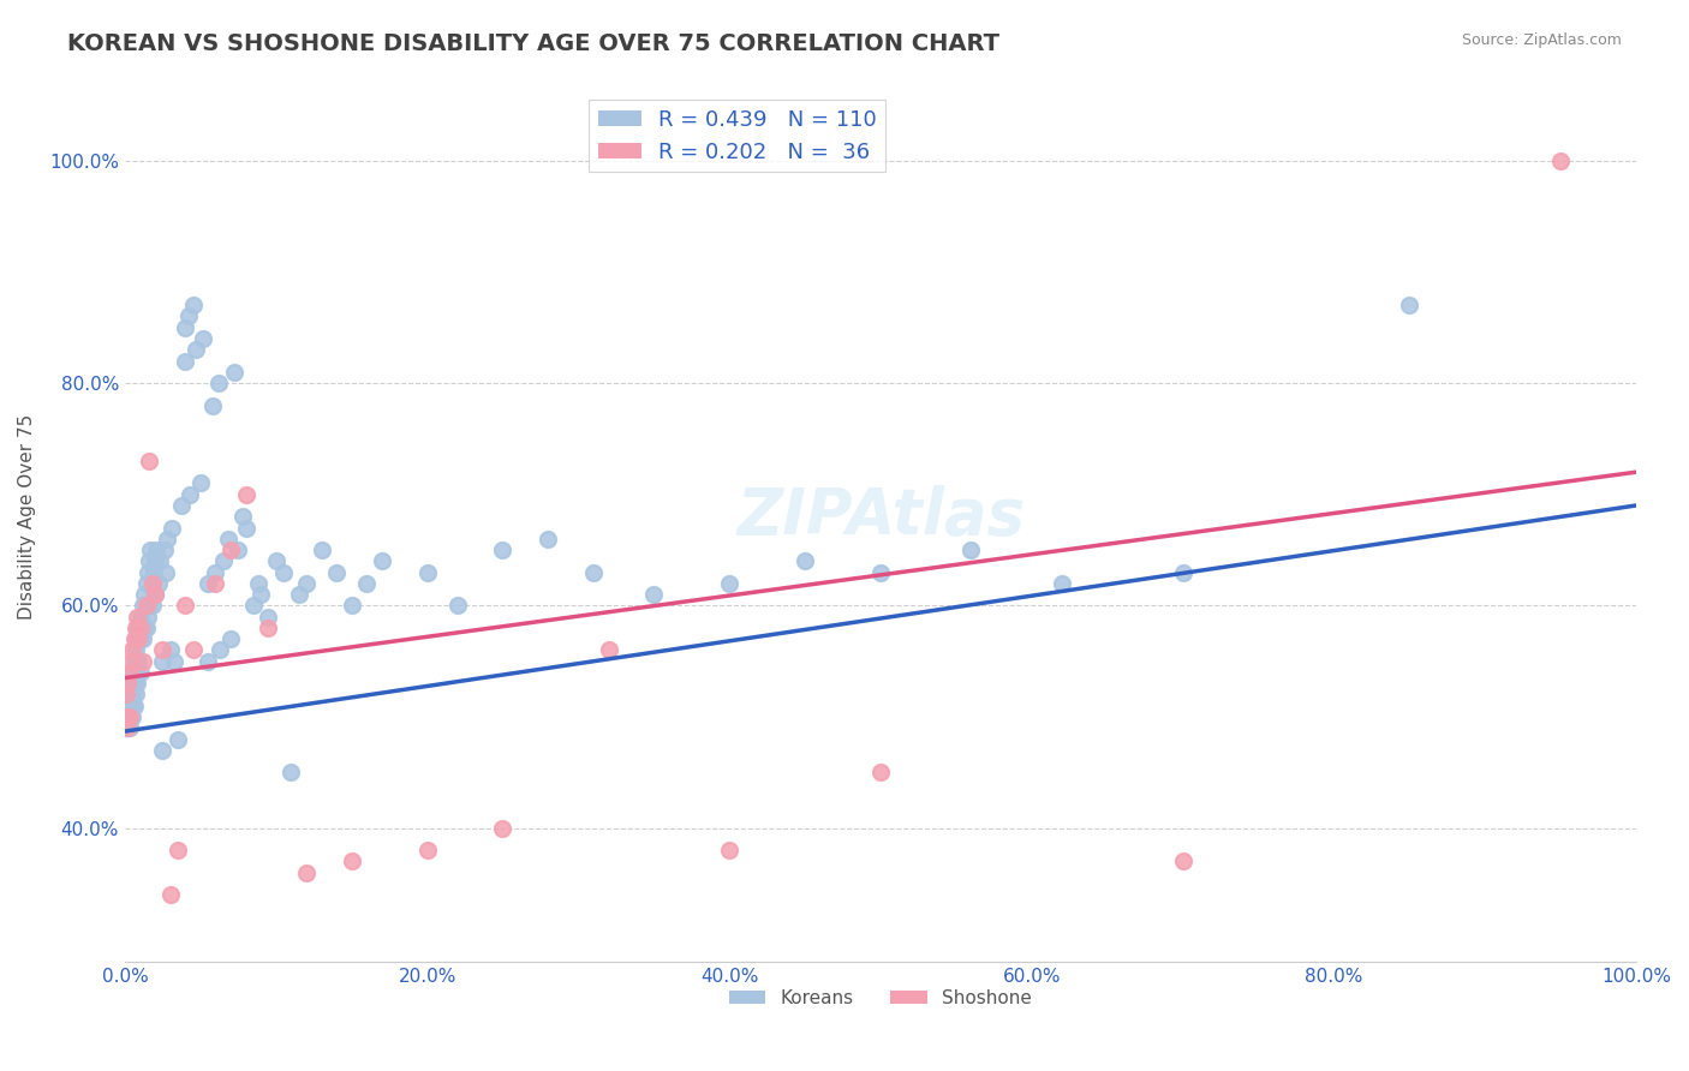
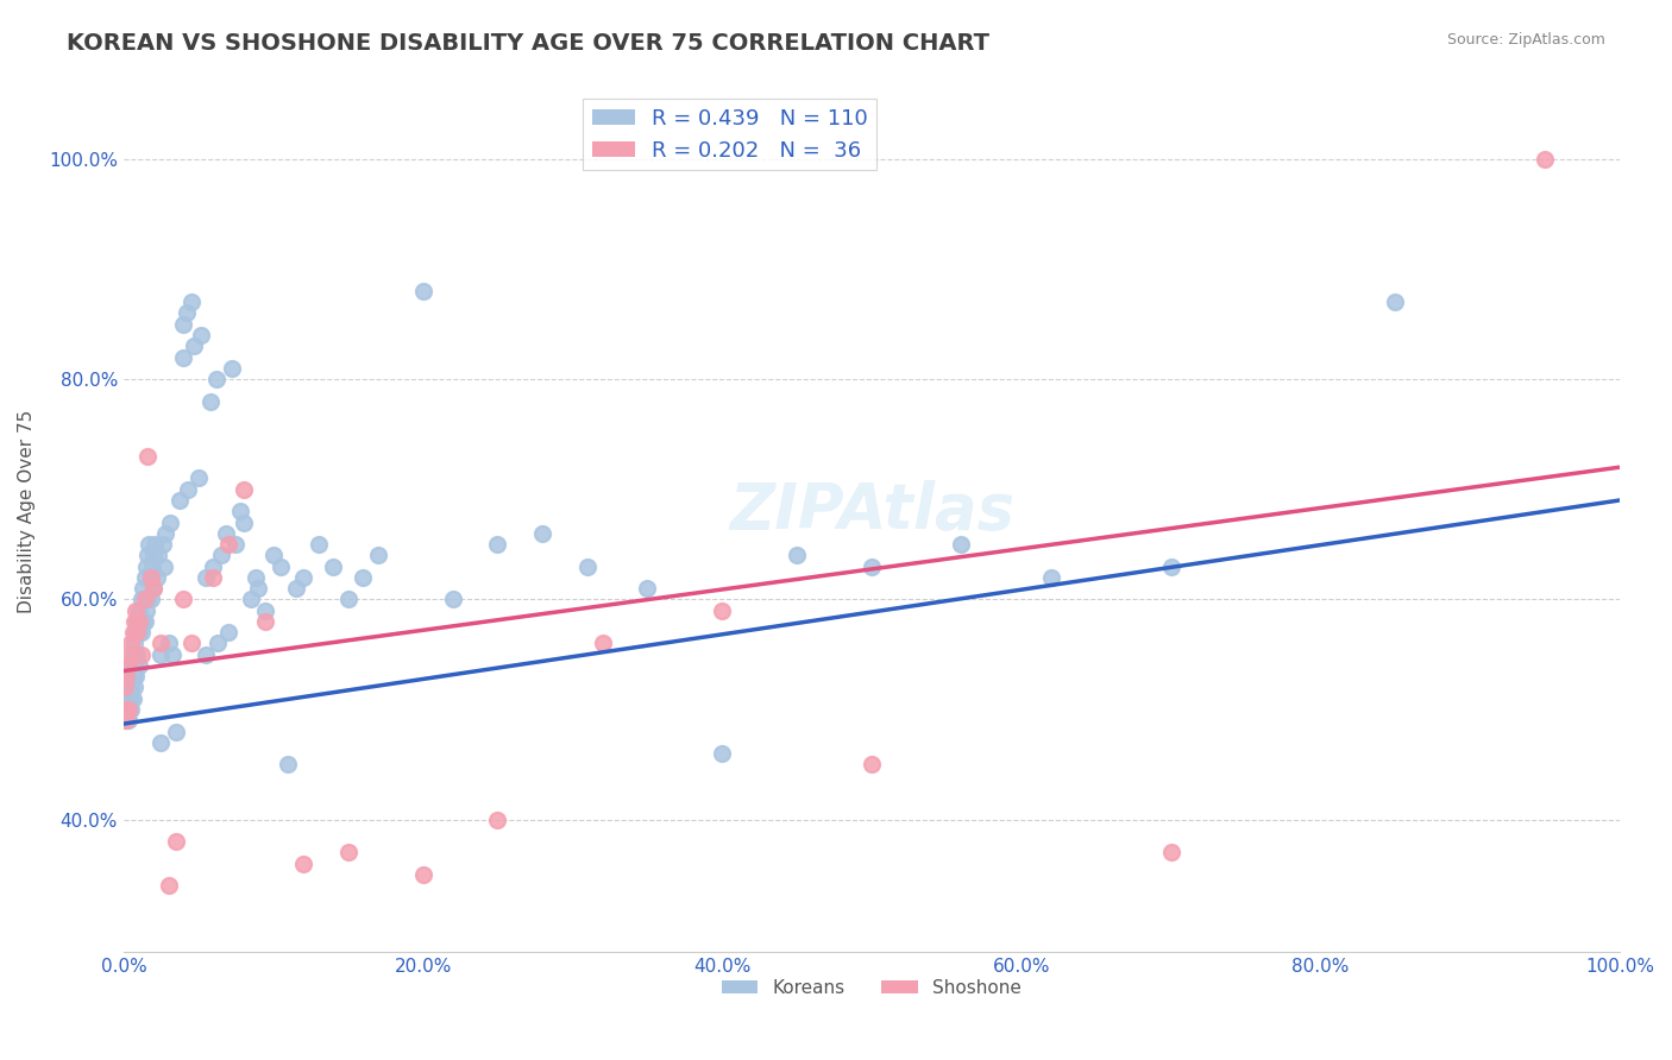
Koreans/20.0%: 63% -> 88%
Shoshone/20.0%: 38% -> 35%
Koreans/40.0%: 62% -> 46%
Shoshone/40.0%: 38% -> 59%
